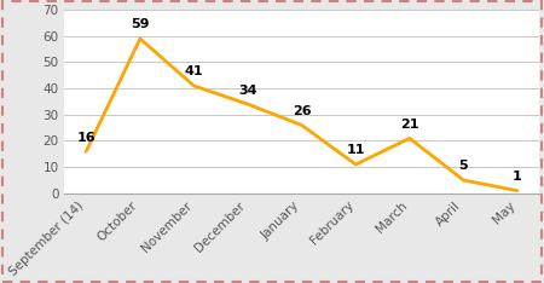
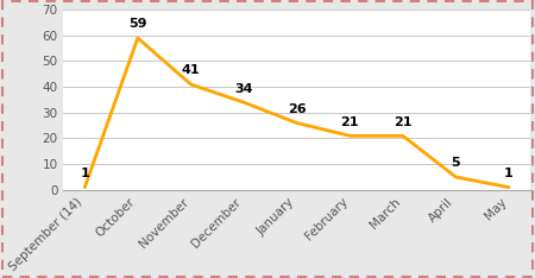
September (14): 16 -> 1
February: 11 -> 21
